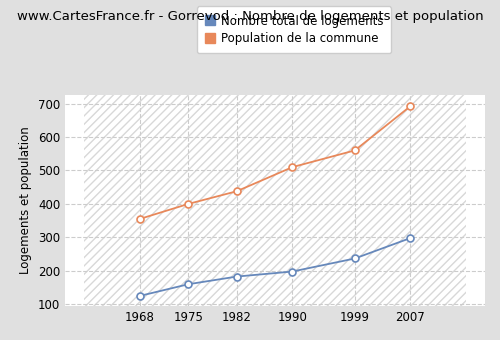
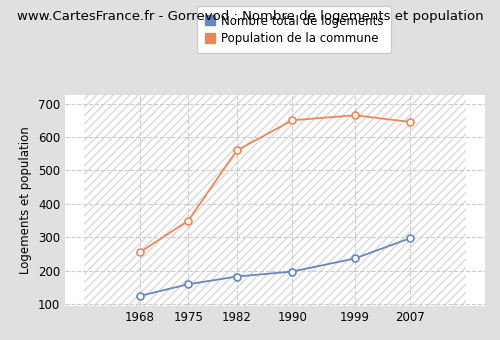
Population de la commune/1968: 355 -> 255
Population de la commune/1975: 400 -> 350
Population de la commune/1982: 438 -> 560
Population de la commune/1990: 510 -> 650
Population de la commune/1999: 560 -> 665
Population de la commune/2007: 692 -> 645
